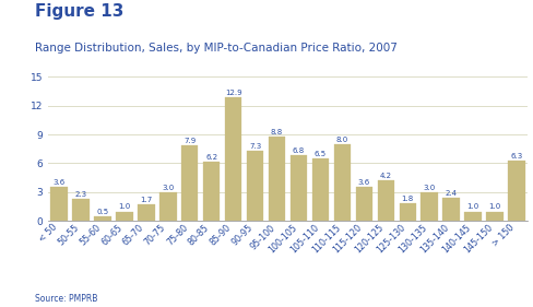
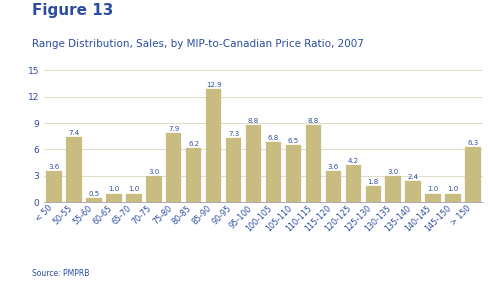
50-55: 2.3 -> 7.4
65-70: 1.7 -> 1.0
110-115: 8.0 -> 8.8
